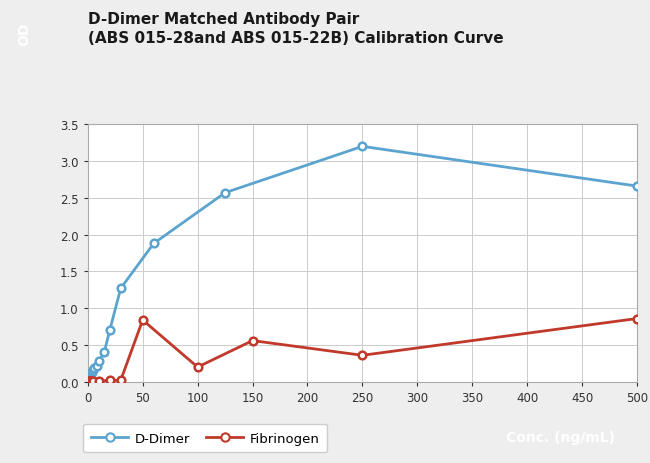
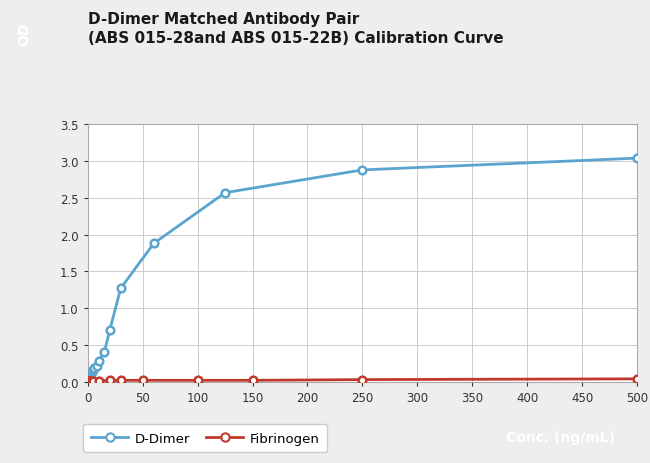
Fibrinogen/50: 0.84 -> 0.02
Fibrinogen/100: 0.20 -> 0.02
Fibrinogen/150: 0.56 -> 0.02
D-Dimer/250: 3.20 -> 2.88
Fibrinogen/250: 0.36 -> 0.03
D-Dimer/500: 2.66 -> 3.04
Fibrinogen/500: 0.86 -> 0.04
